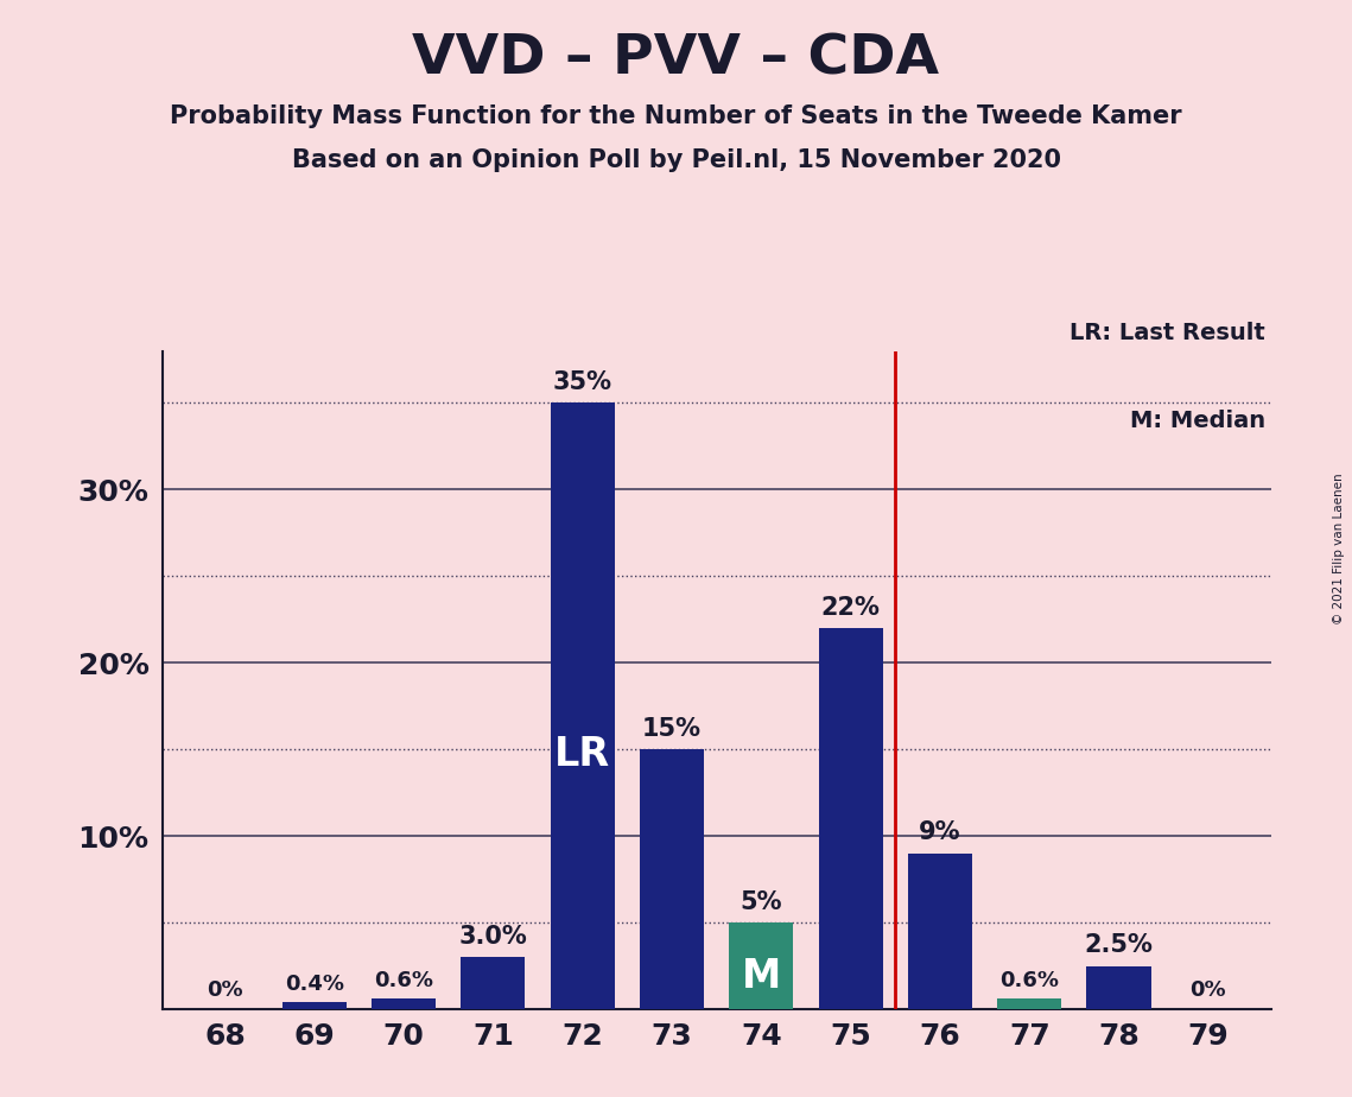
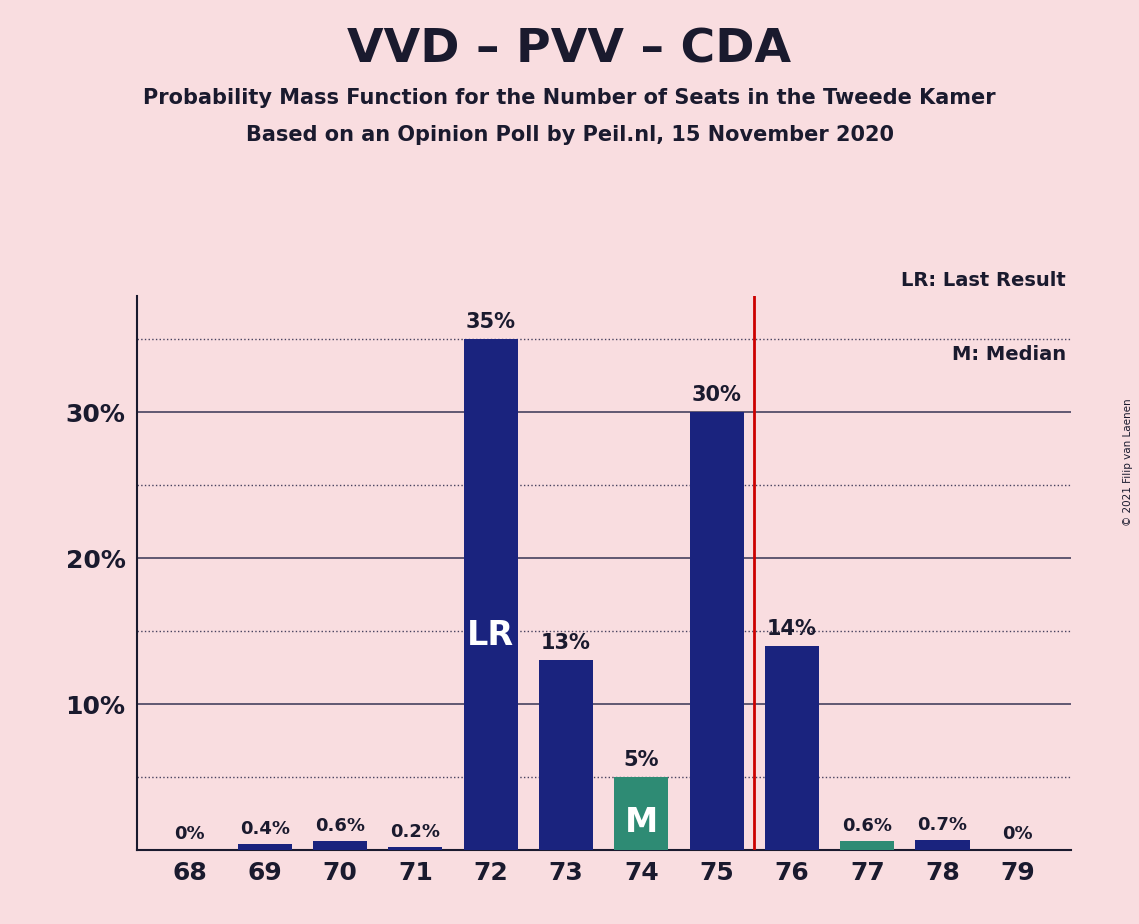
71: 3.0% -> 0.2%
73: 15% -> 13%
75: 22% -> 30%
76: 9% -> 14%
78: 2.5% -> 0.7%
